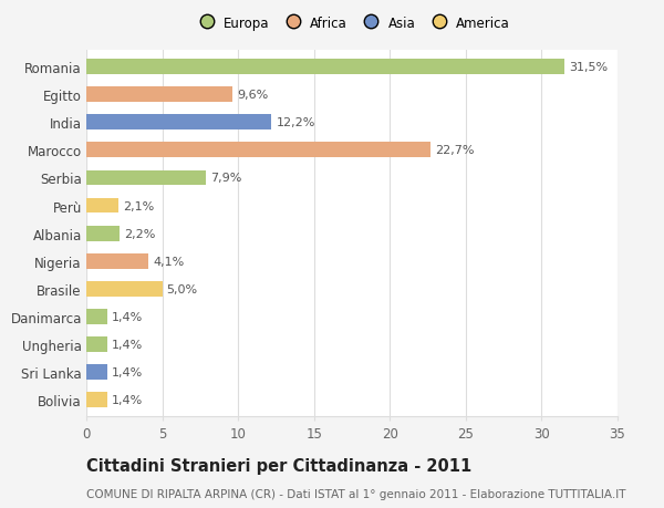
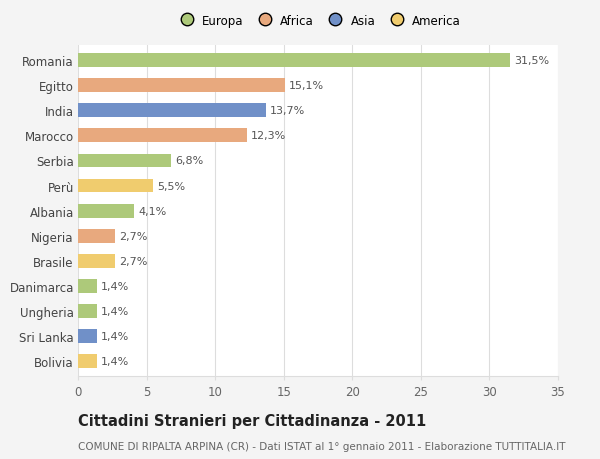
Egitto: 9,6% -> 15,1%
India: 12,2% -> 13,7%
Marocco: 22,7% -> 12,3%
Serbia: 7,9% -> 6,8%
Perù: 2,1% -> 5,5%
Albania: 2,2% -> 4,1%
Nigeria: 4,1% -> 2,7%
Brasile: 5,0% -> 2,7%
